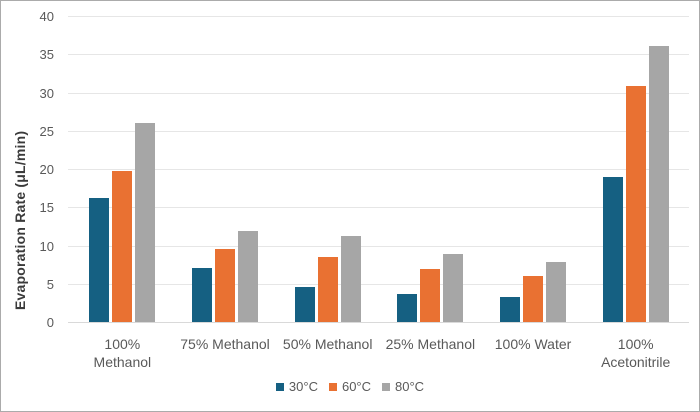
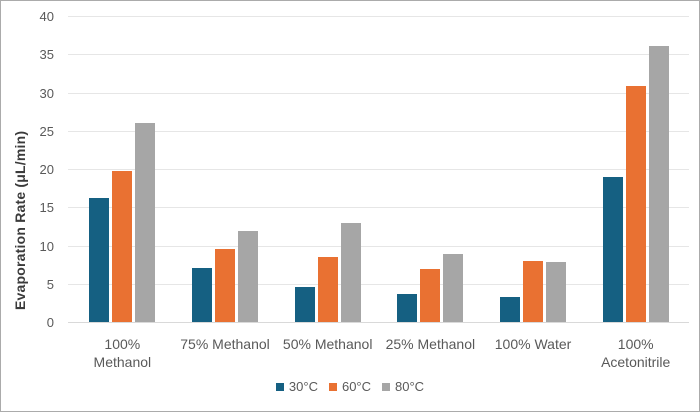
80°C/50% Methanol: 11 -> 13
60°C/100% Water: 6 -> 8
